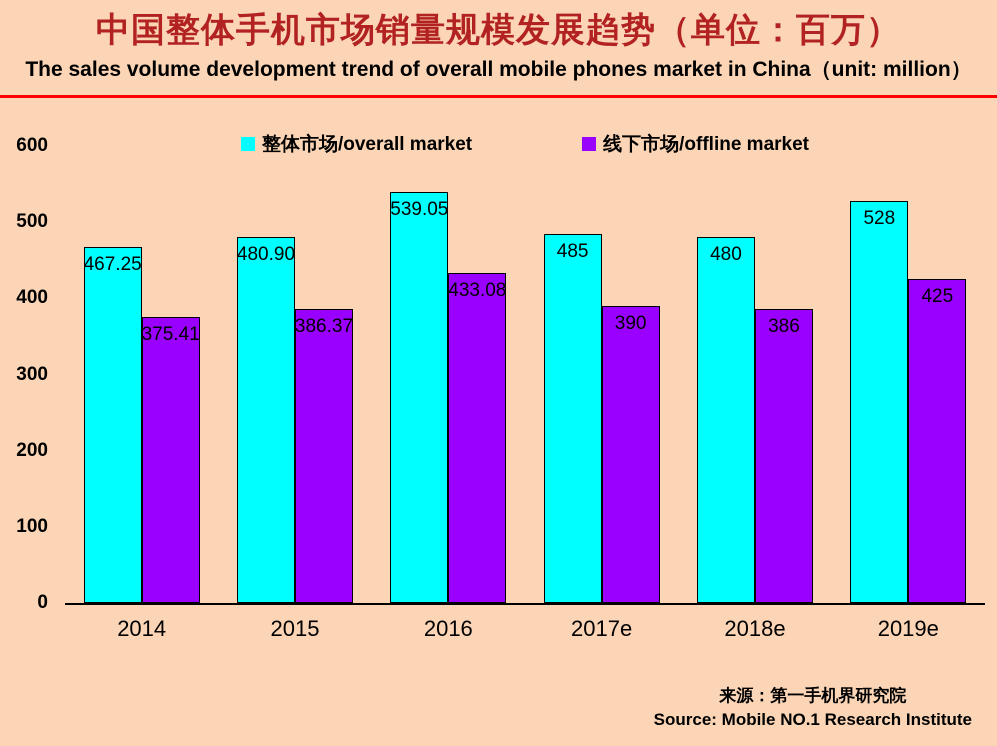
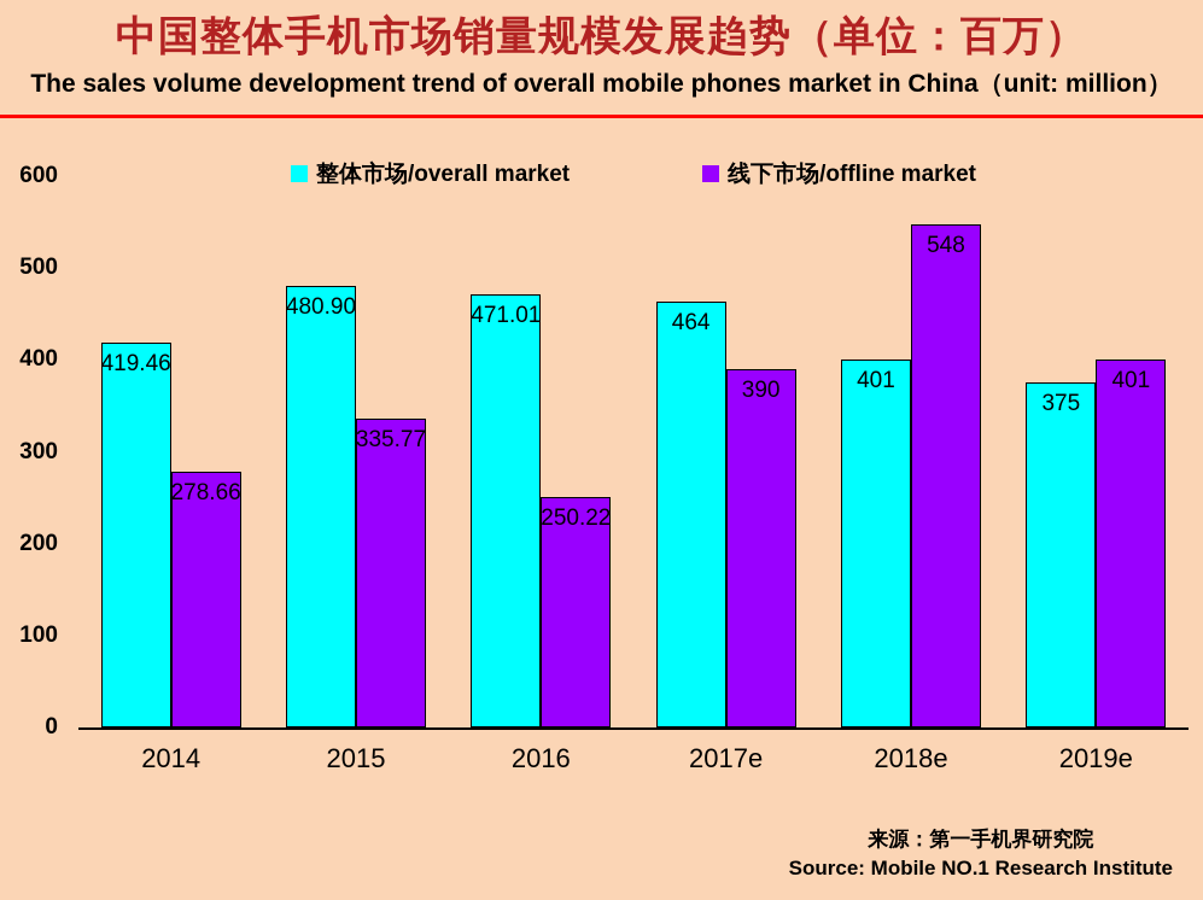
整体市场/overall market/2014: 467.25 -> 419.46
线下市场/offline market/2014: 375.41 -> 278.66
线下市场/offline market/2015: 386.37 -> 335.77
整体市场/overall market/2016: 539.05 -> 471.01
线下市场/offline market/2016: 433.08 -> 250.22
整体市场/overall market/2017e: 485 -> 464
整体市场/overall market/2018e: 480 -> 401
线下市场/offline market/2018e: 386 -> 548
整体市场/overall market/2019e: 528 -> 375
线下市场/offline market/2019e: 425 -> 401
